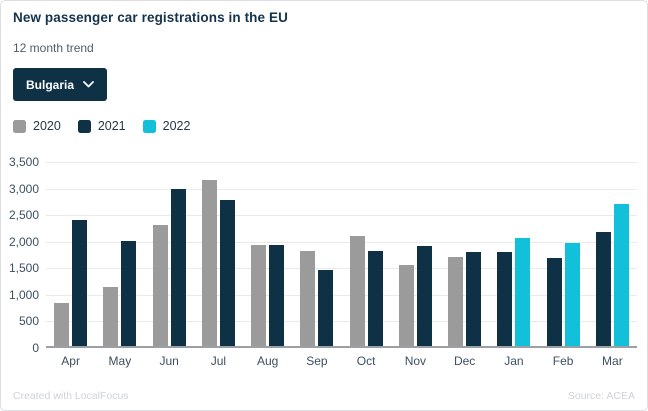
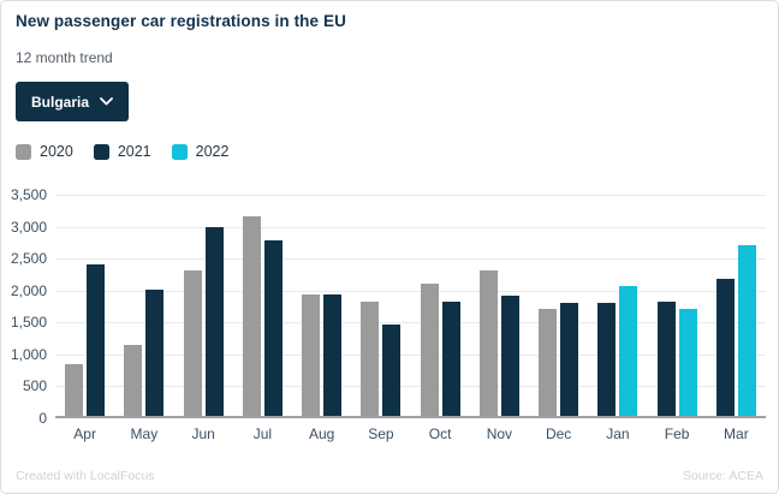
2020/Nov: 1500 -> 2300
2021/Feb: 1700 -> 1800
2022/Feb: 2000 -> 1700
